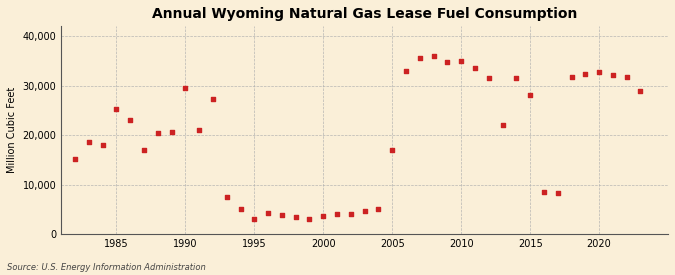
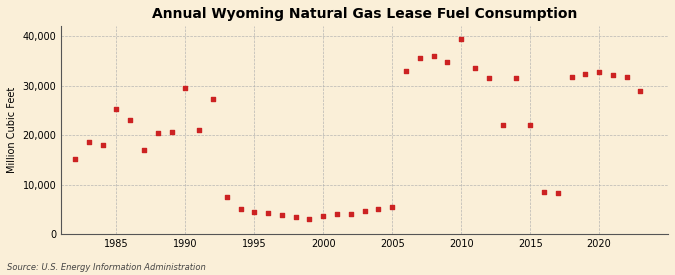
1995: 3,000 -> 4,500
2005: 17,000 -> 5,400
2010: 35,000 -> 39,500
2015: 28,000 -> 22,000
